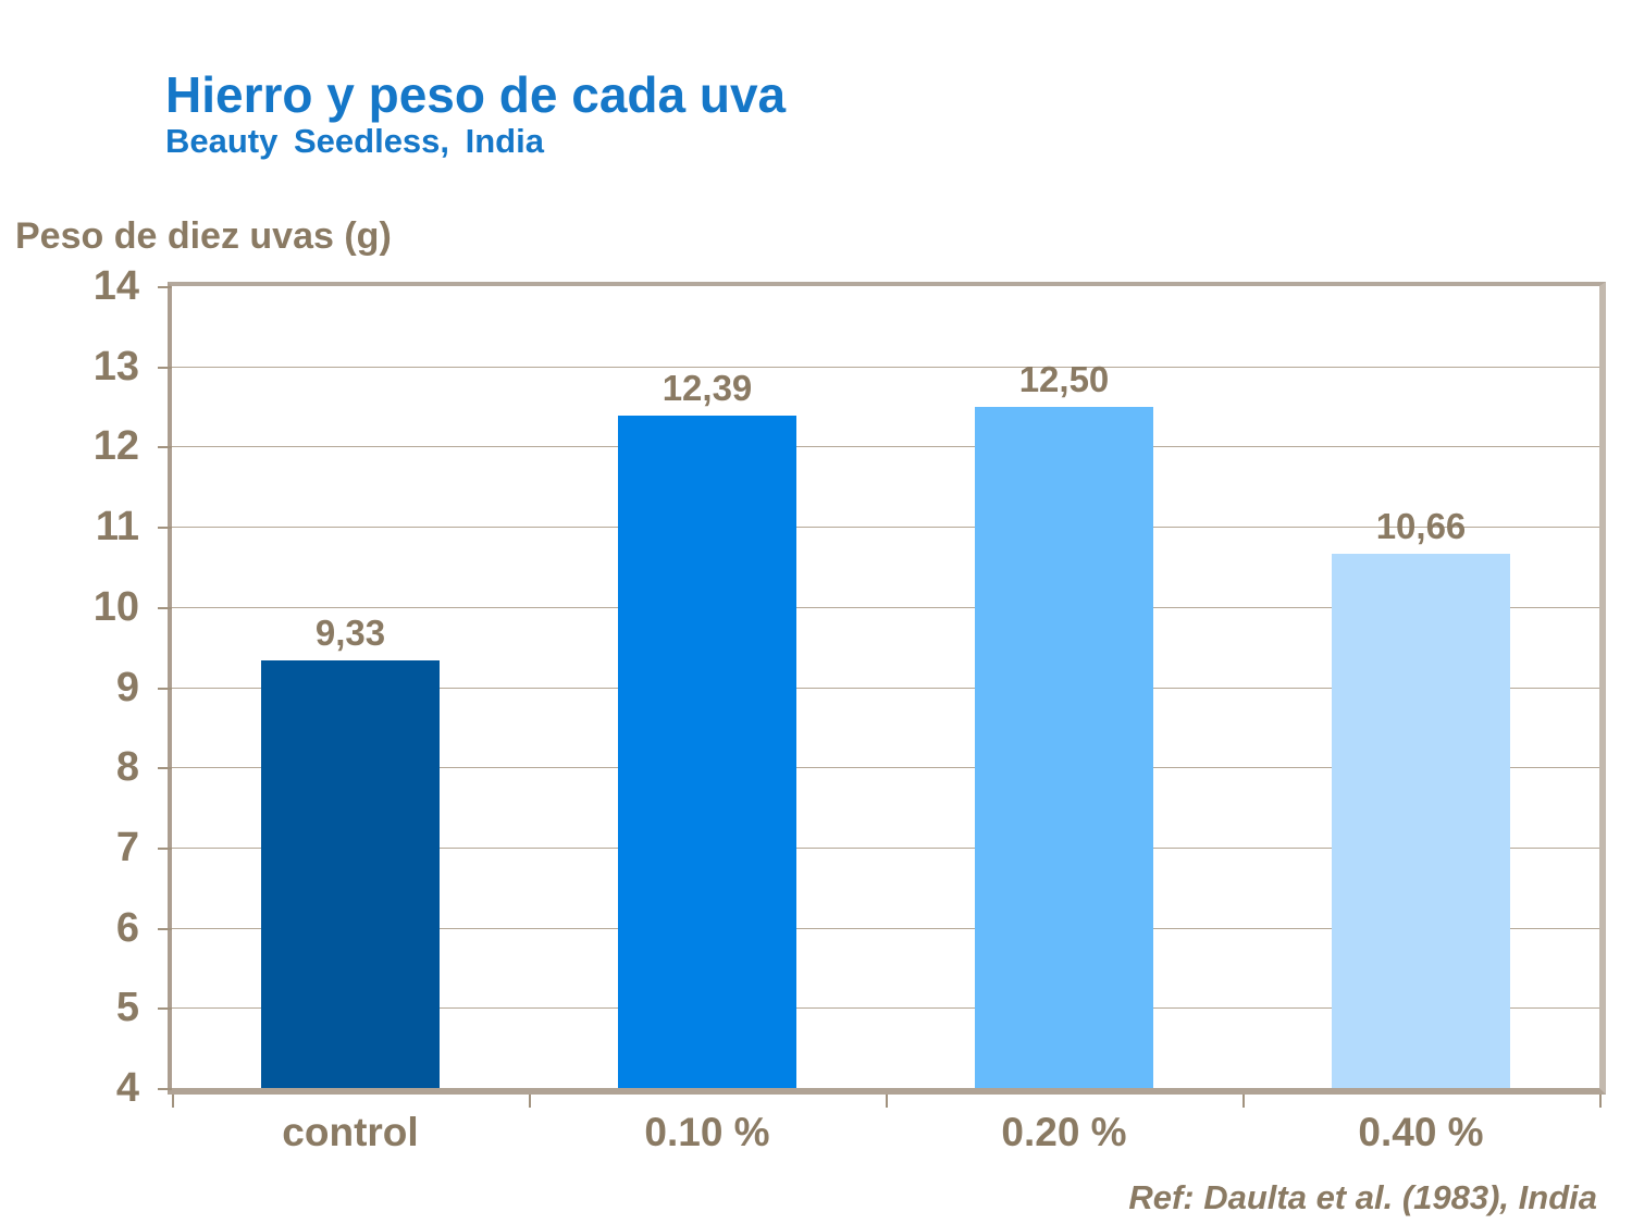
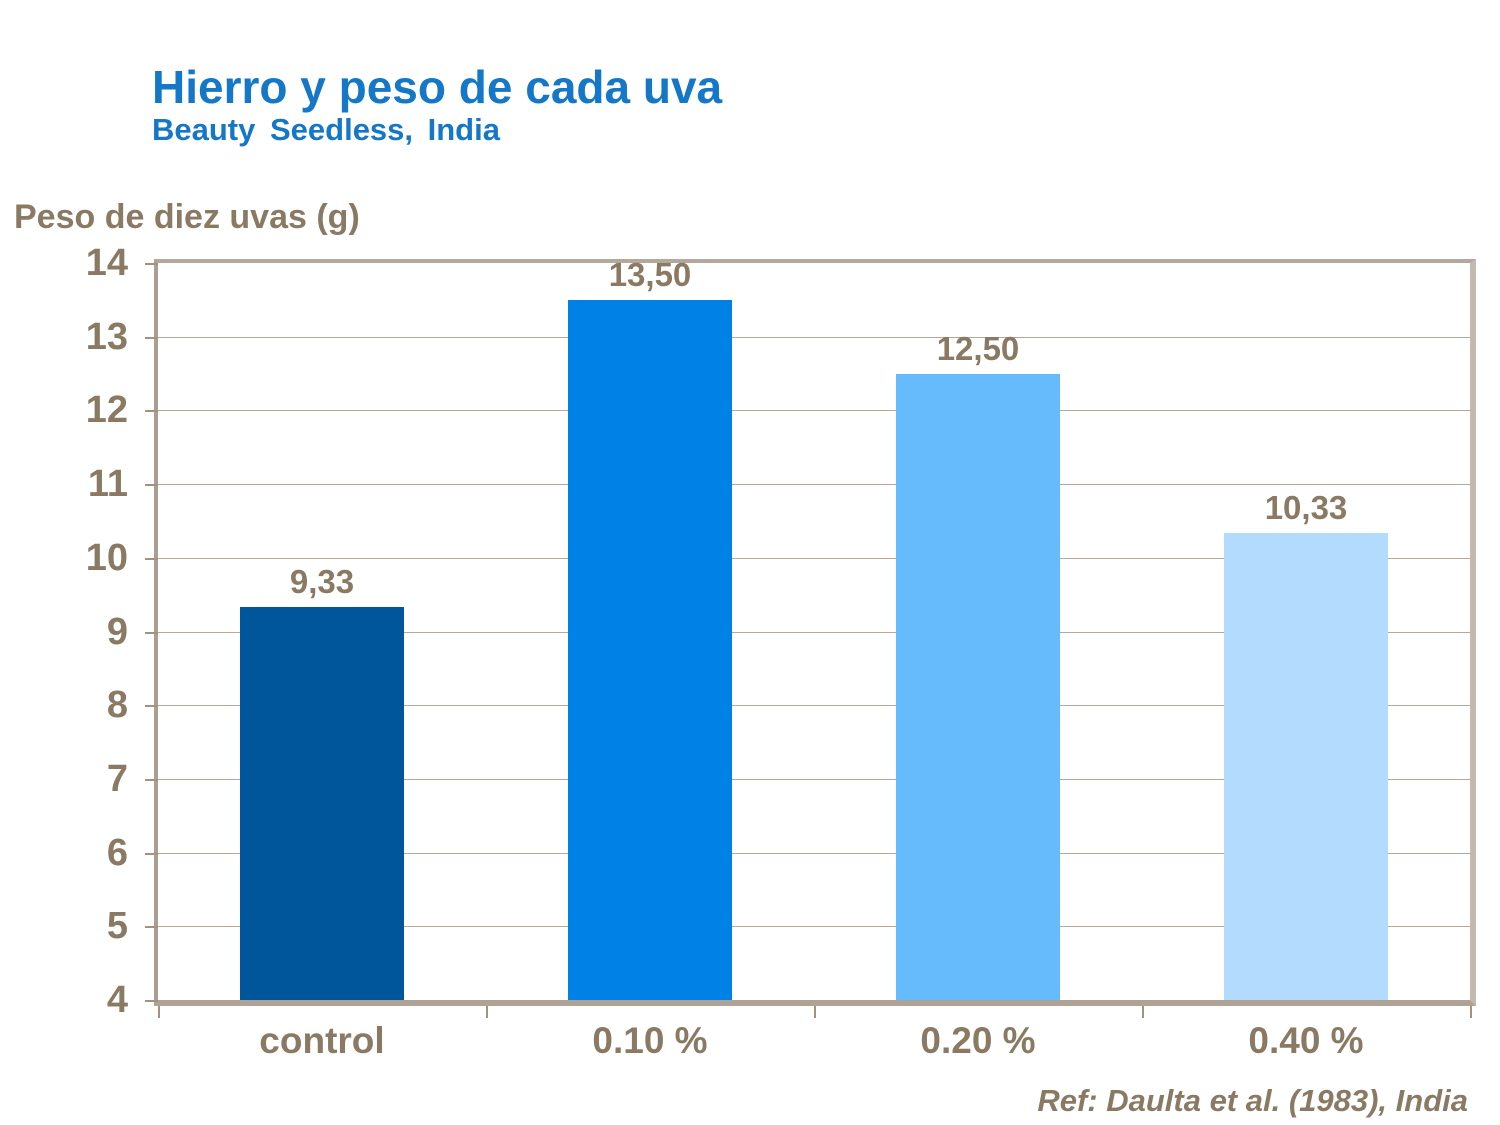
0.10 %: 12,39 -> 13,50
0.40 %: 10,66 -> 10,33
